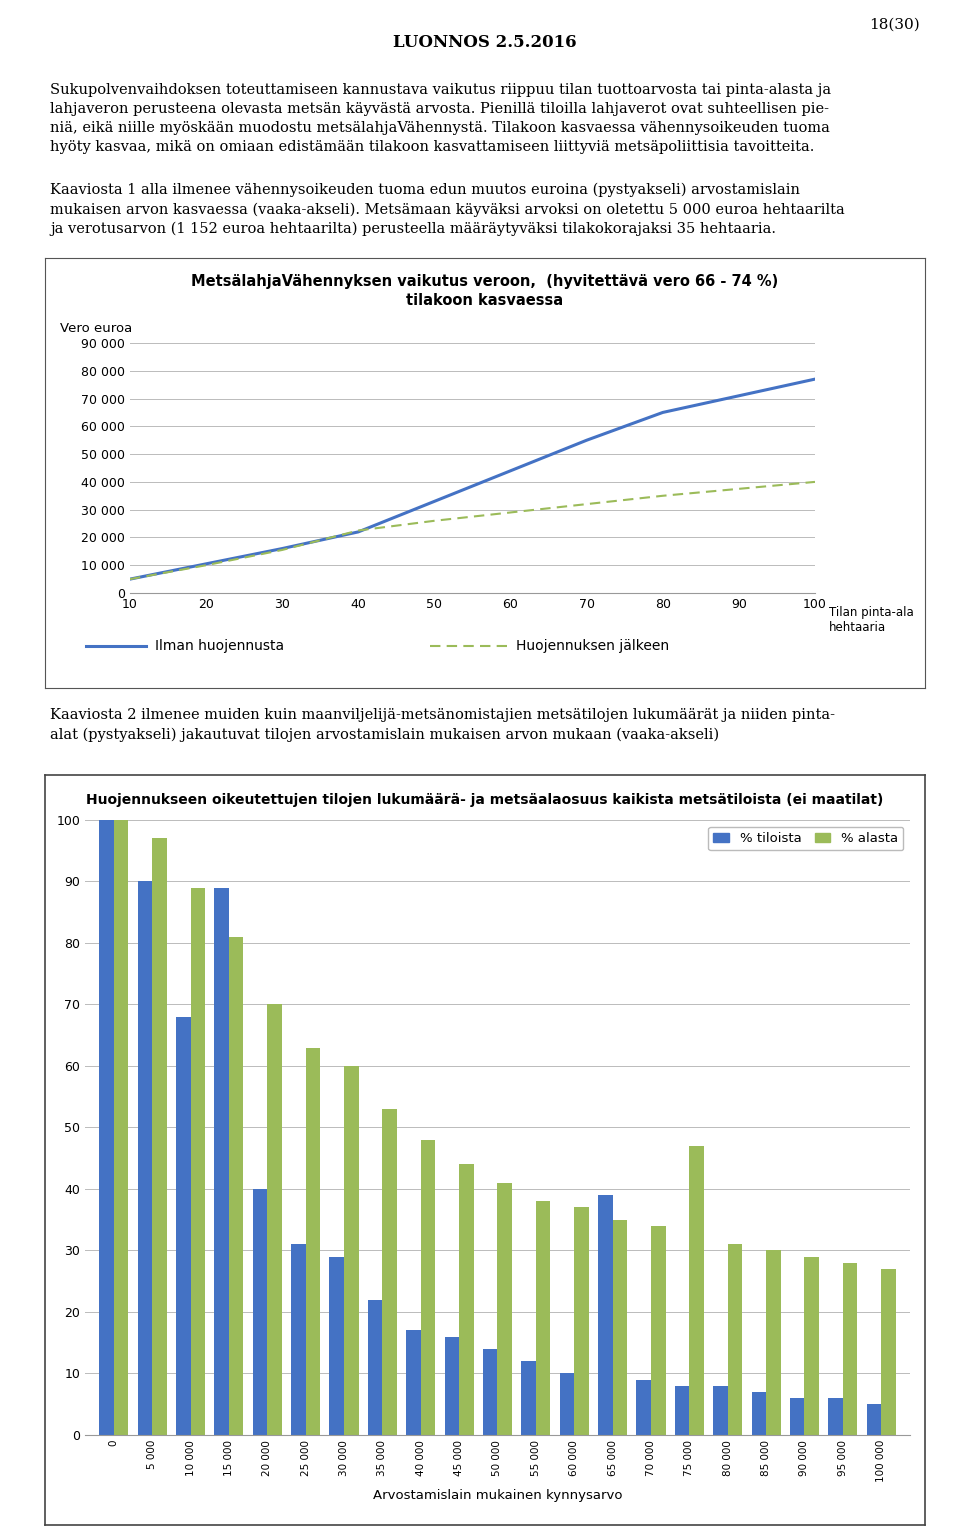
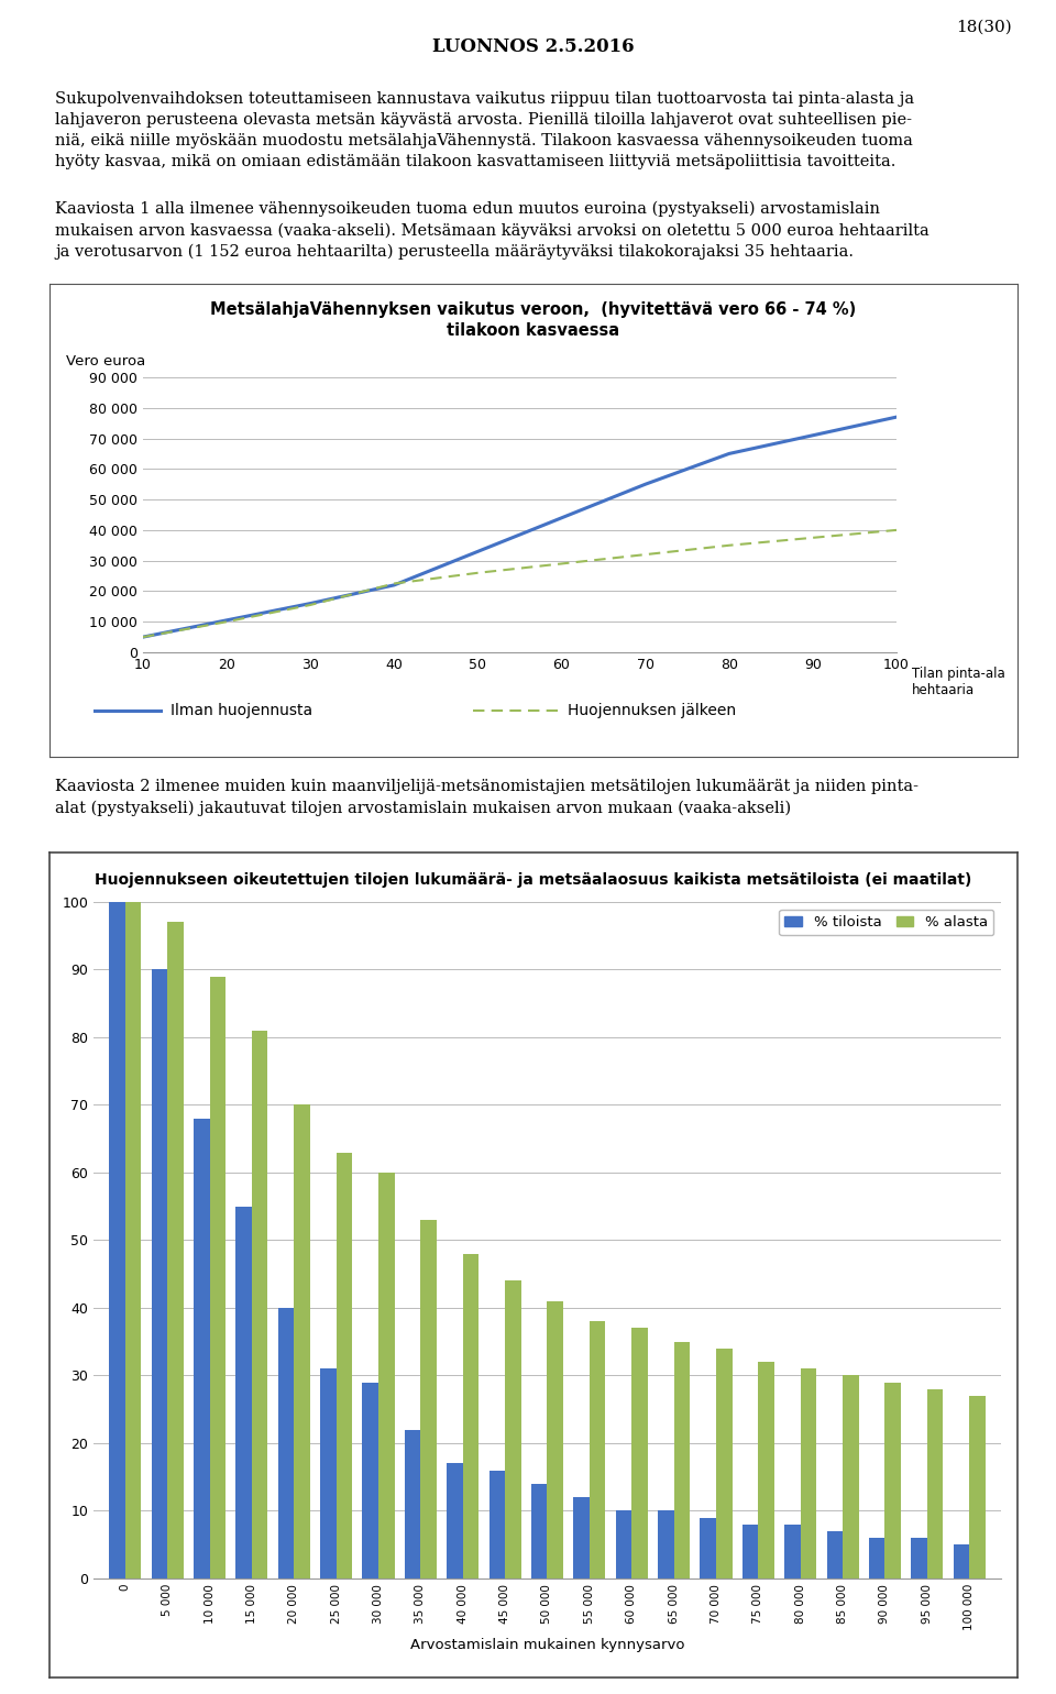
% tiloista/15 000: 89 -> 55
% tiloista/65 000: 39 -> 10
% alasta/75 000: 47 -> 32
